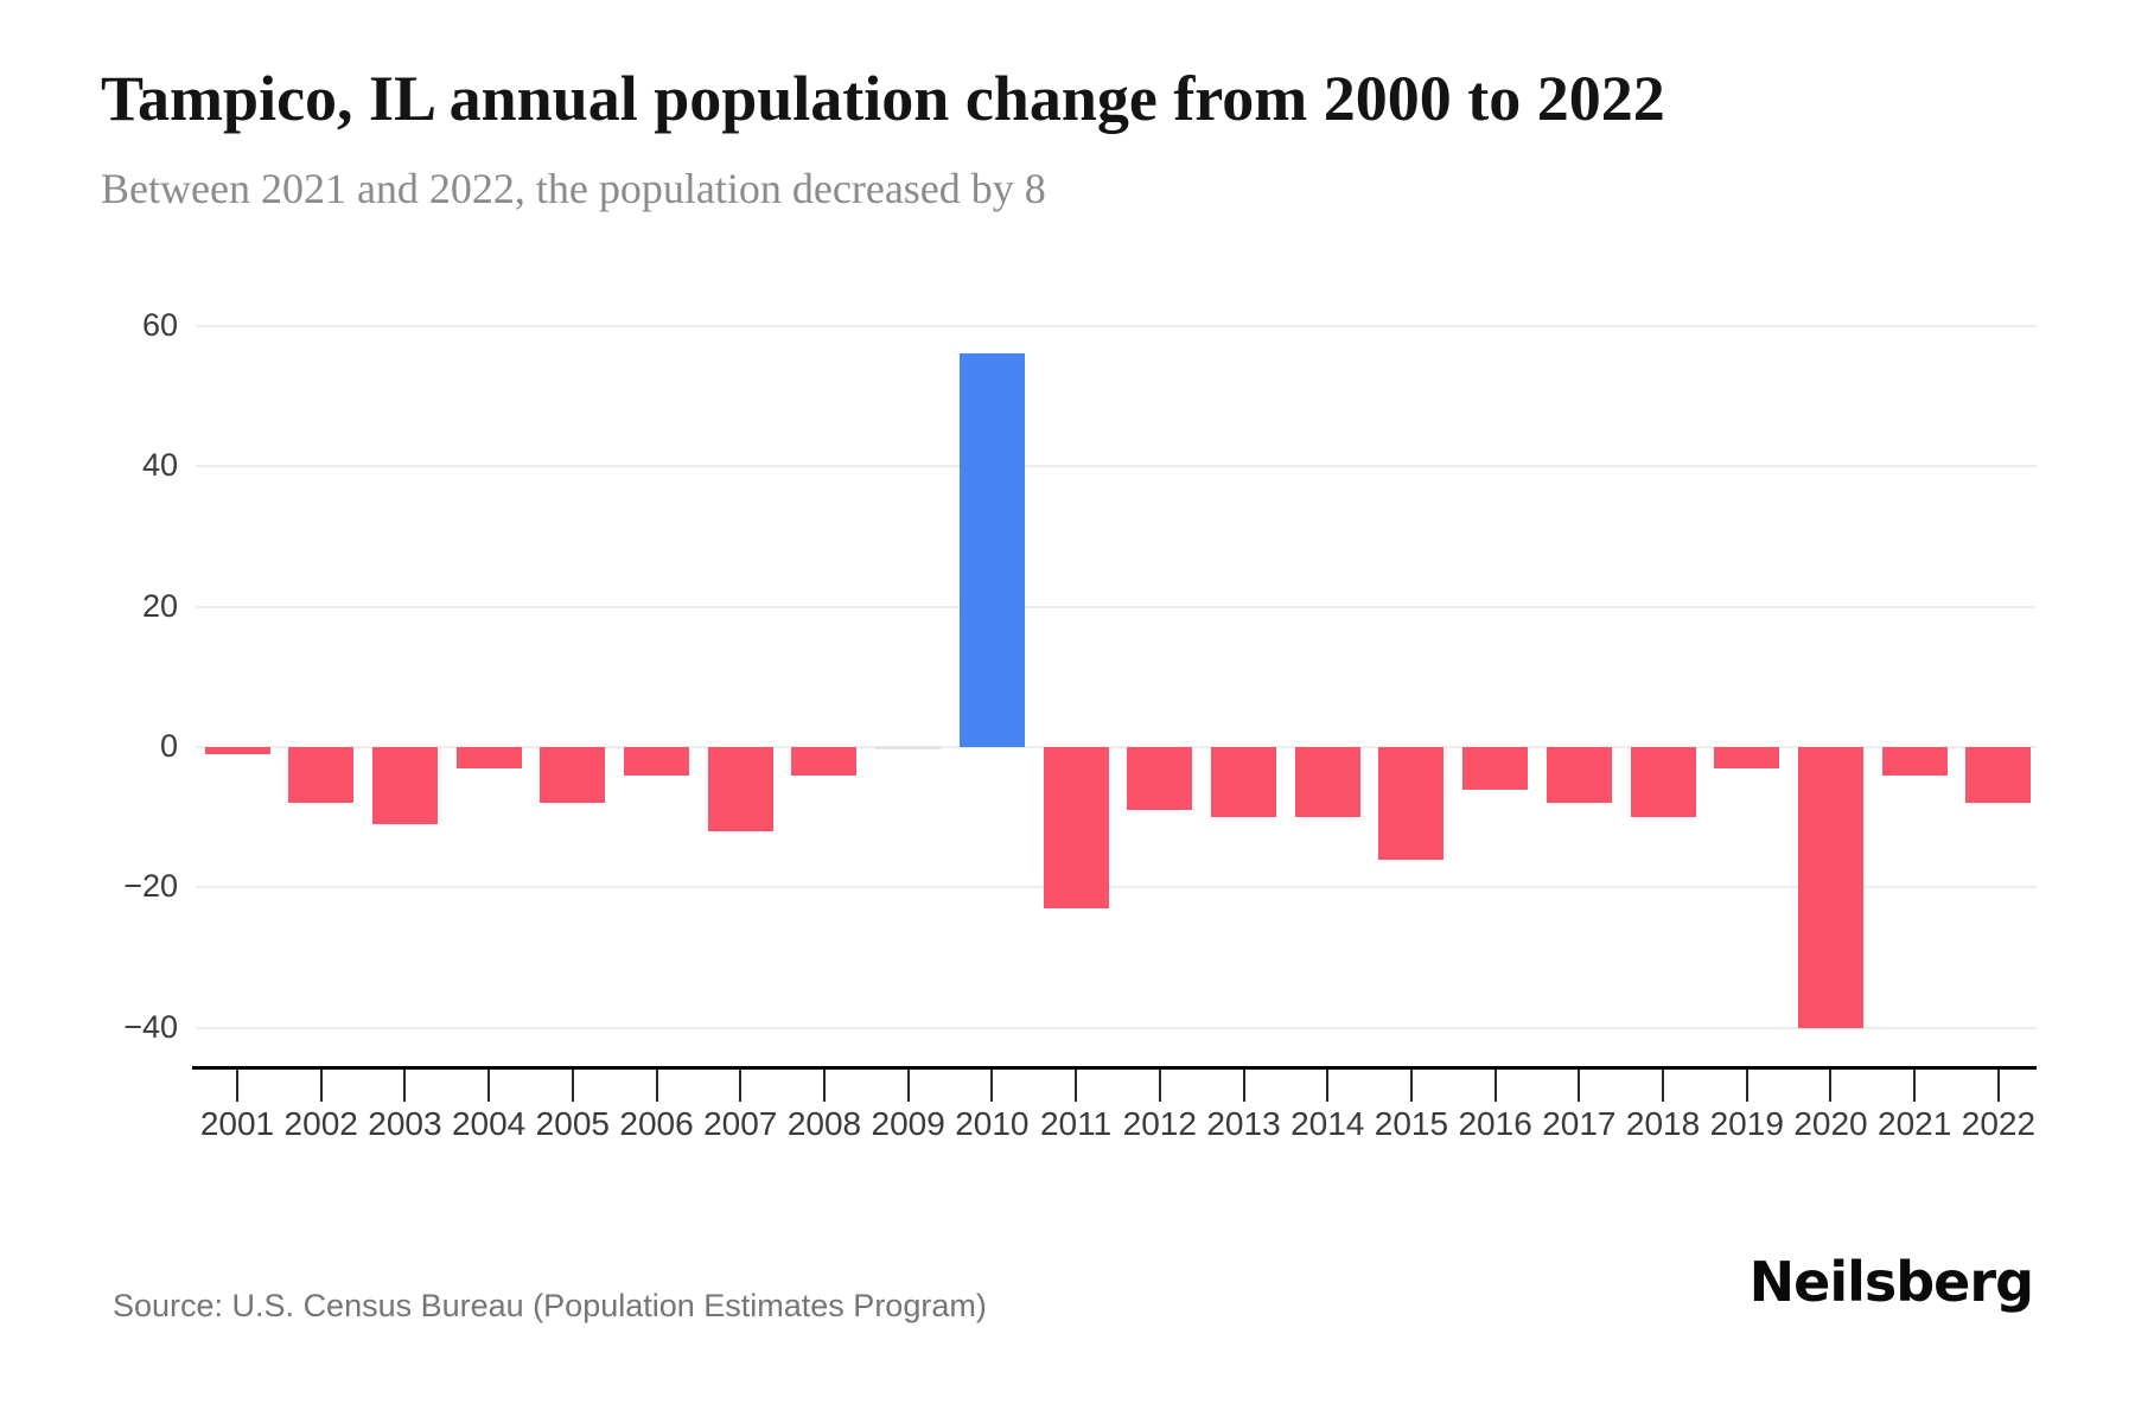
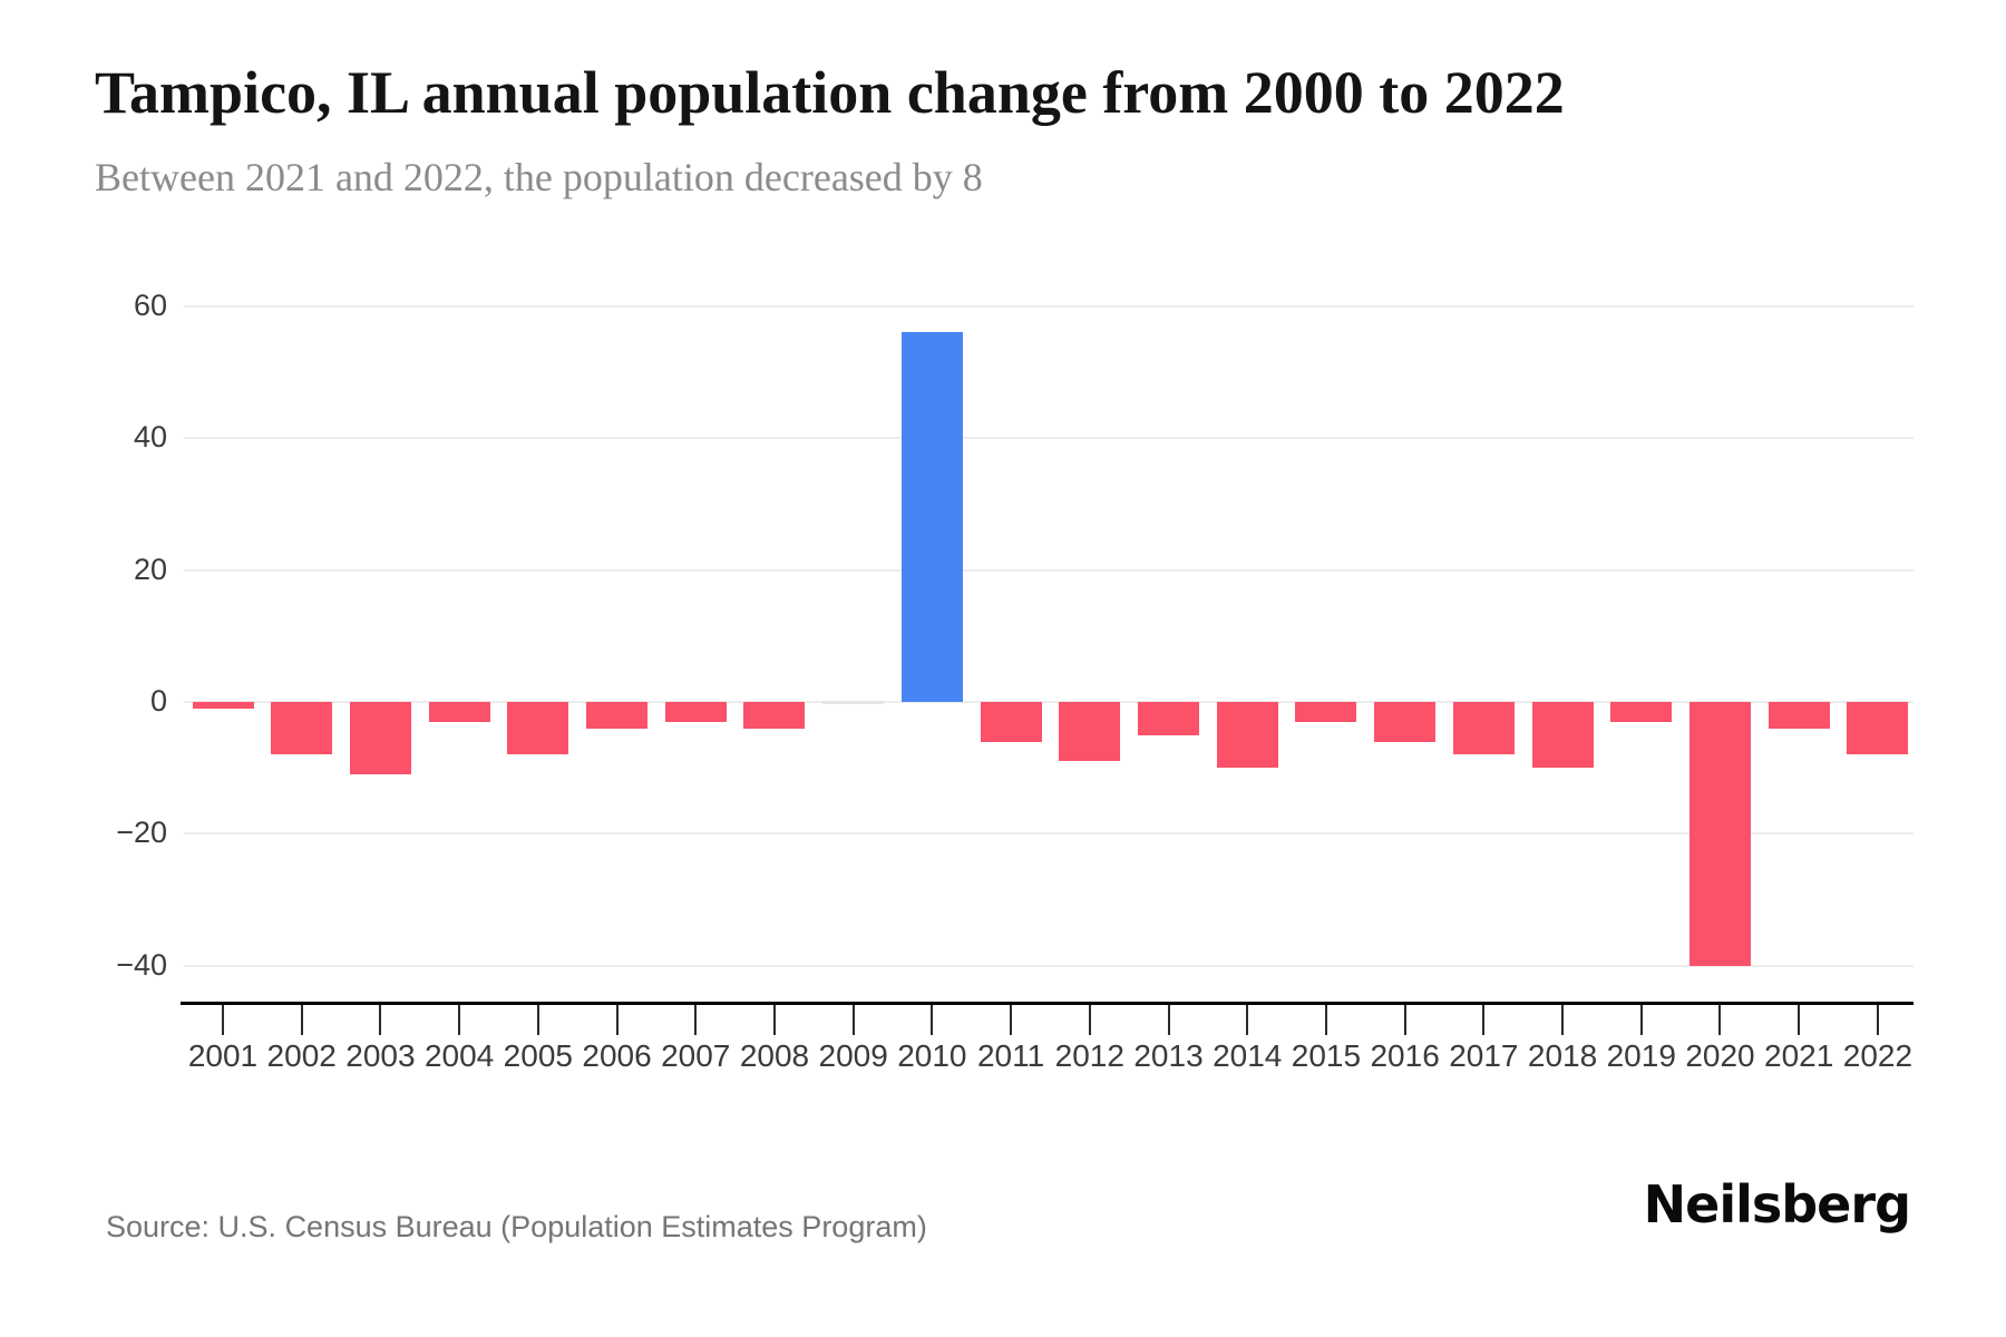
2007: -12 -> -3
2011: -23 -> -6
2013: -10 -> -5
2015: -16 -> -3
